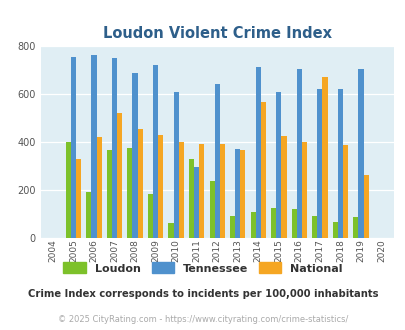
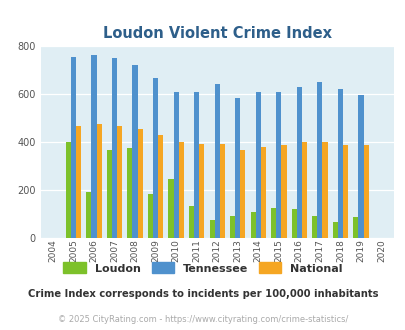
National/2005: 330 -> 468
National/2006: 420 -> 475
National/2007: 520 -> 465
Tennessee/2008: 690 -> 720
Tennessee/2009: 720 -> 665
Loudon/2010: 60 -> 245
Loudon/2011: 330 -> 130
Tennessee/2011: 295 -> 607
Loudon/2012: 235 -> 75
Tennessee/2013: 370 -> 585
Tennessee/2014: 715 -> 607
National/2014: 565 -> 378
National/2015: 425 -> 385
Tennessee/2016: 705 -> 630
Tennessee/2017: 620 -> 650
National/2017: 670 -> 398
Tennessee/2019: 705 -> 598
National/2019: 260 -> 385
